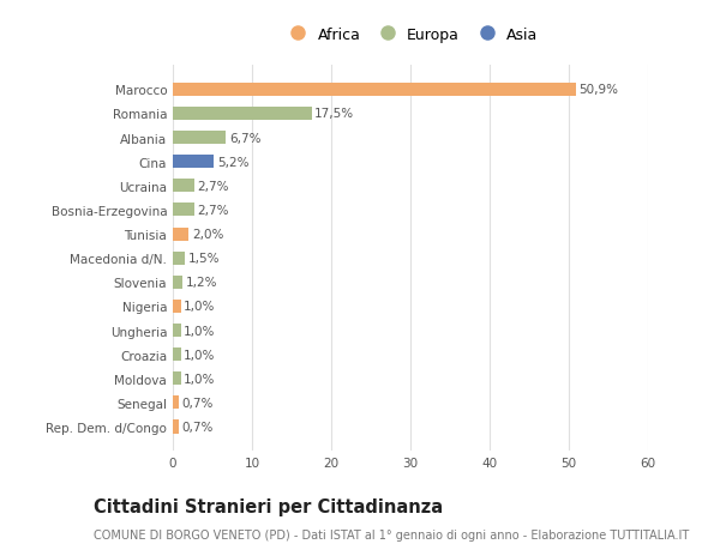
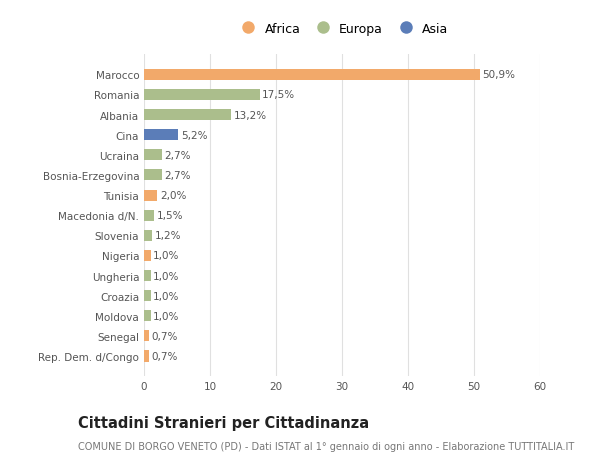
Albania: 6,7% -> 13,2%
